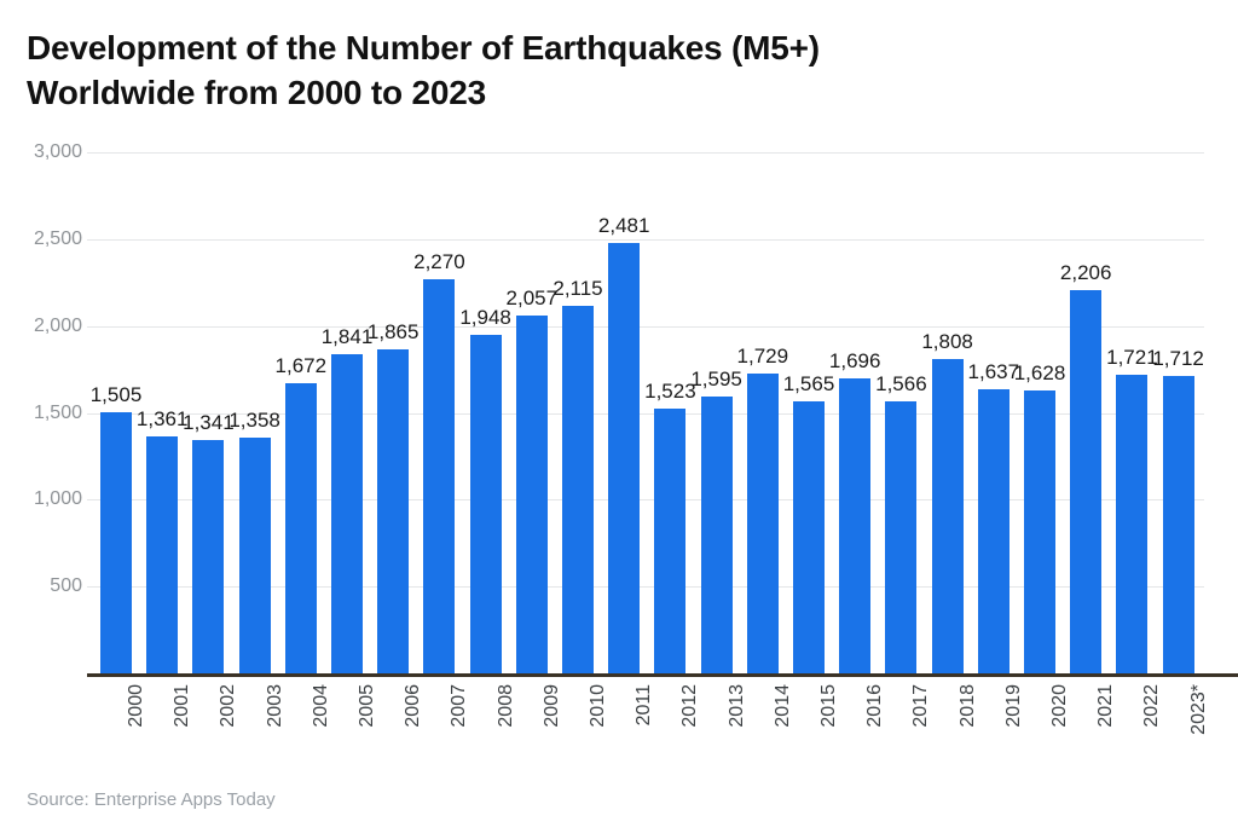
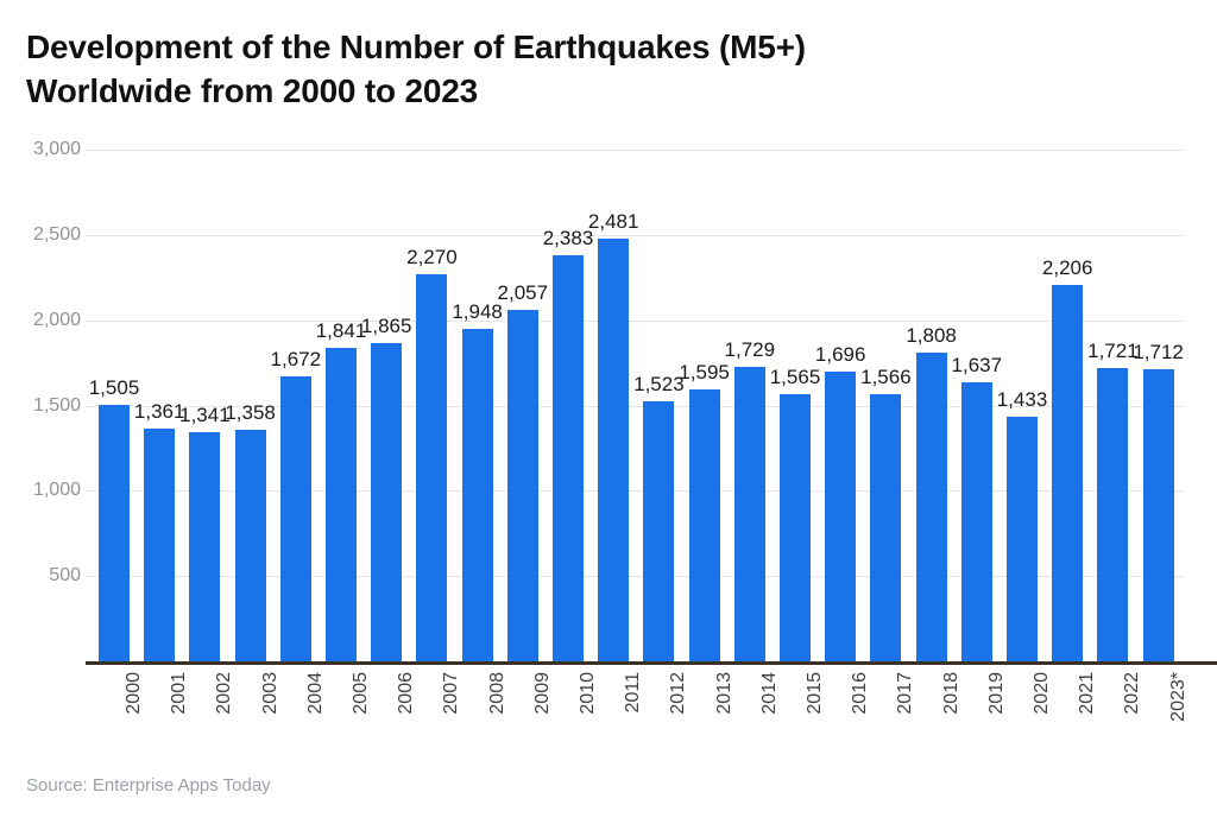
2010: 2,115 -> 2,383
2020: 1,628 -> 1,433
